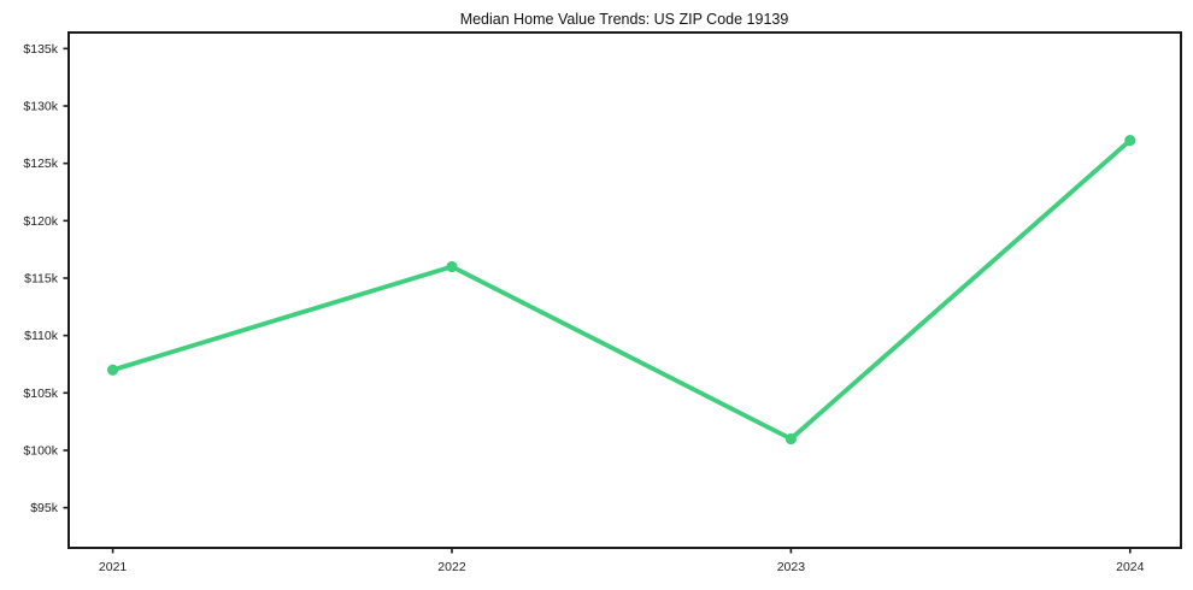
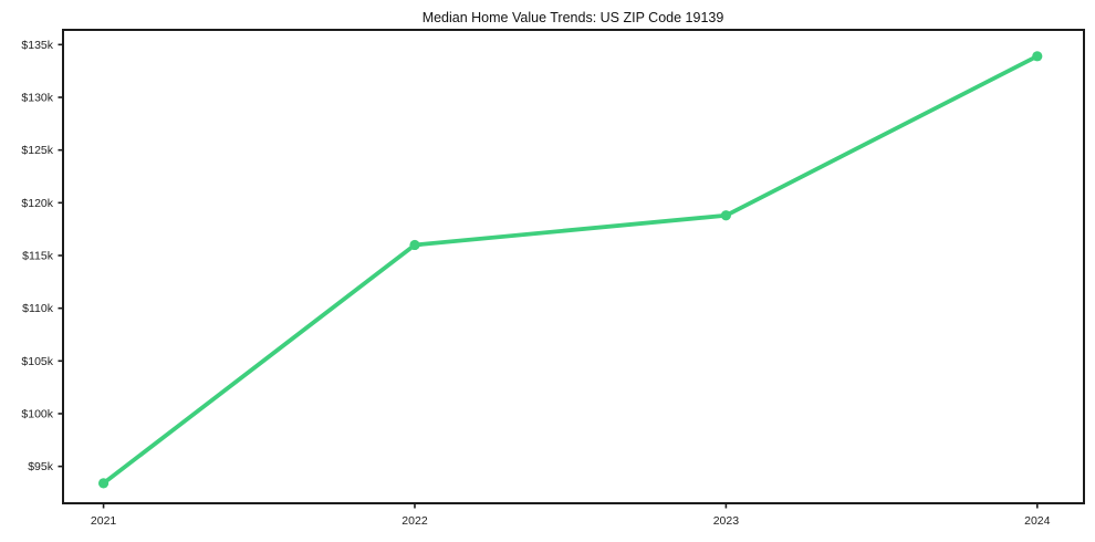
2021: $107k -> $93k
2023: $101k -> $119k
2024: $127k -> $134k
